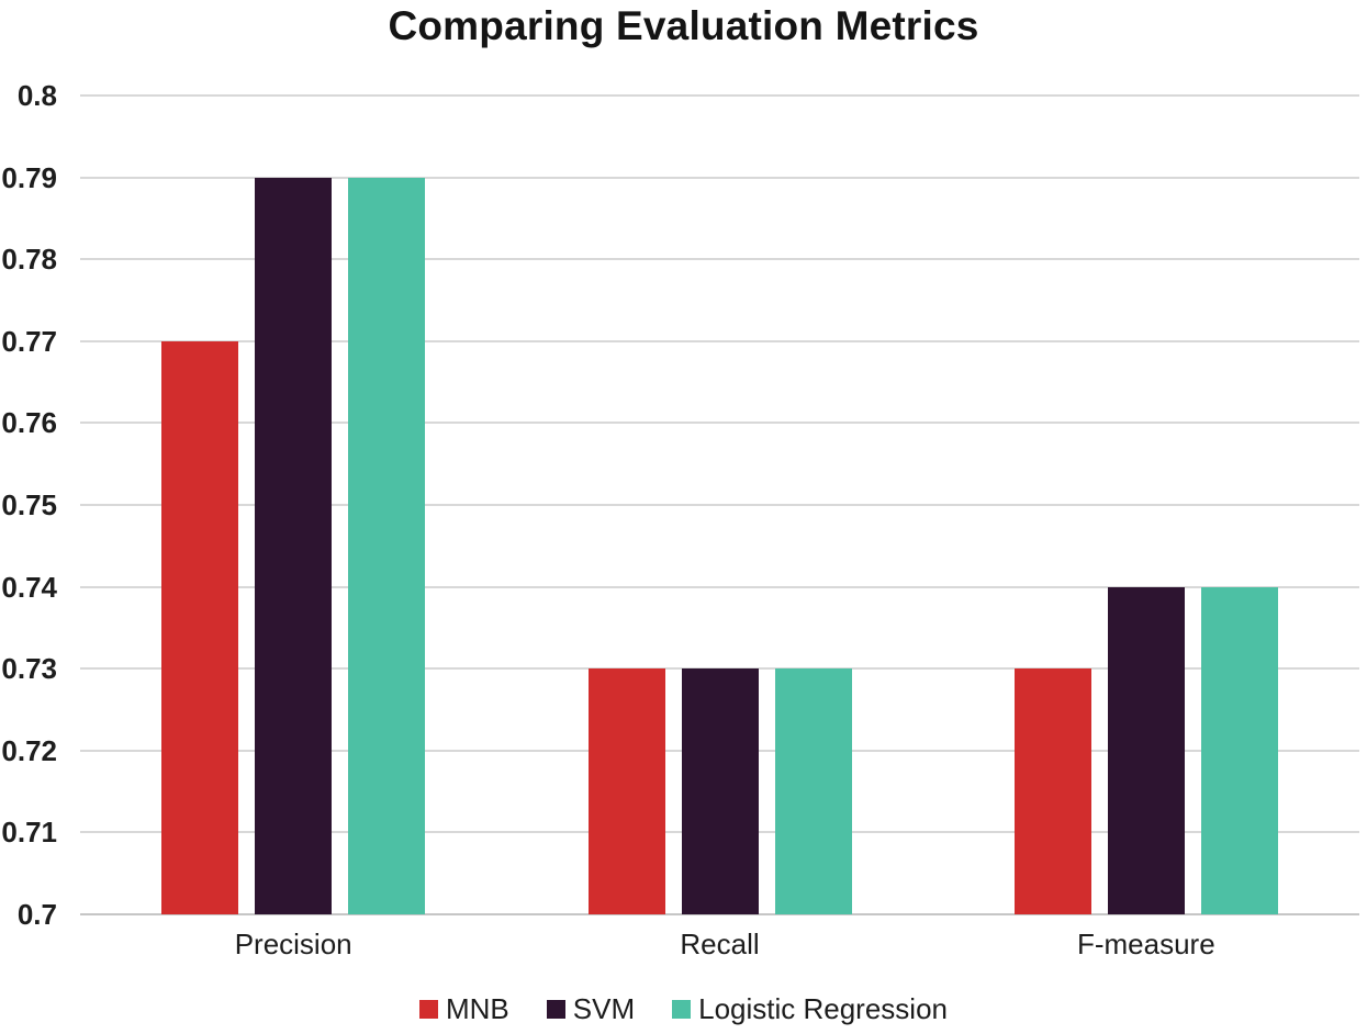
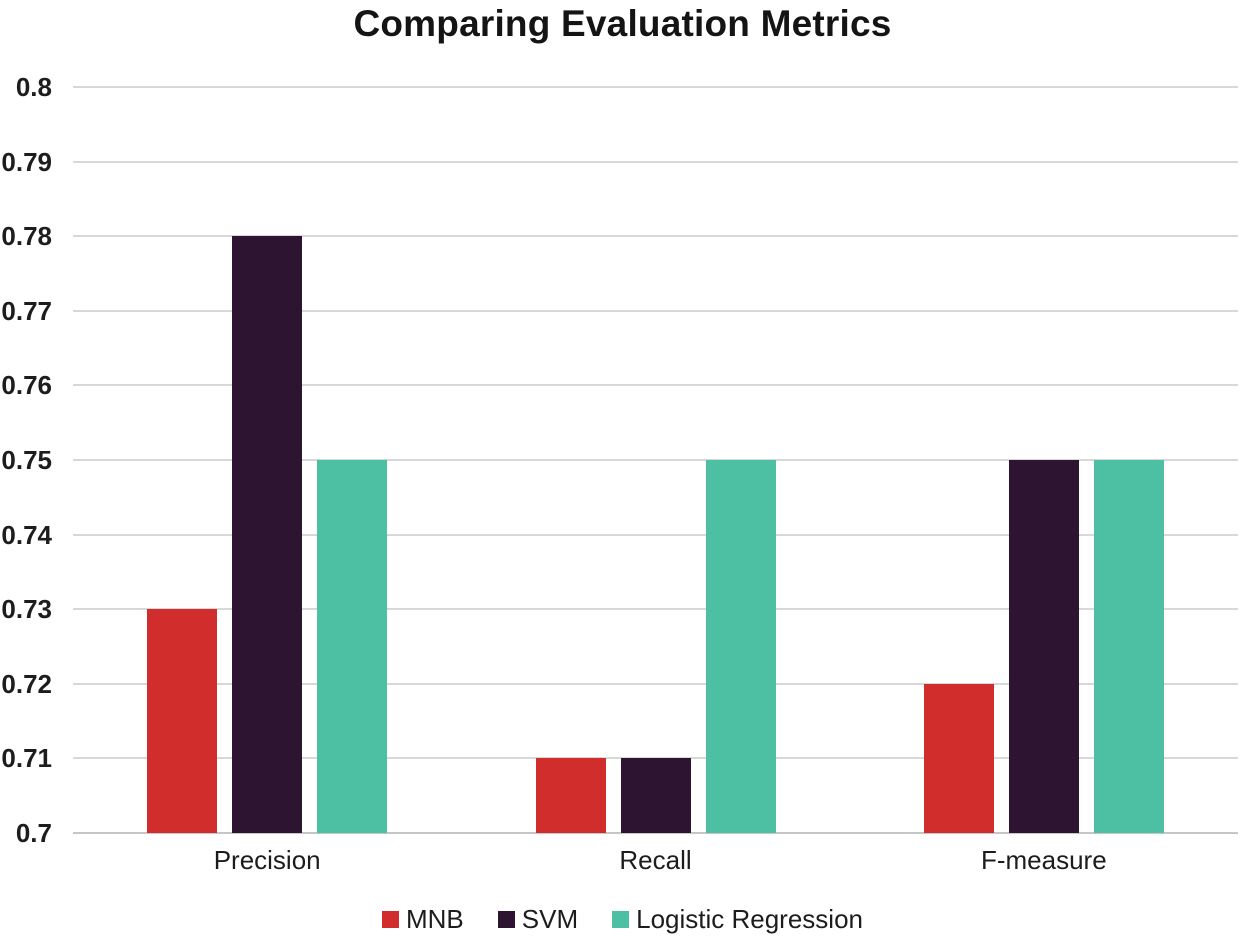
MNB/Precision: 0.77 -> 0.73
SVM/Precision: 0.79 -> 0.78
Logistic Regression/Precision: 0.79 -> 0.75
MNB/Recall: 0.73 -> 0.71
SVM/Recall: 0.73 -> 0.71
Logistic Regression/Recall: 0.73 -> 0.75
MNB/F-measure: 0.73 -> 0.72
SVM/F-measure: 0.74 -> 0.75
Logistic Regression/F-measure: 0.74 -> 0.75
